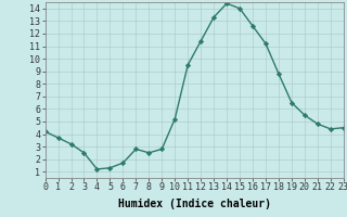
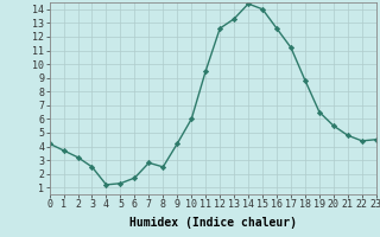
9: 2.8 -> 4.2
10: 5.2 -> 6.0
12: 11.4 -> 12.6
